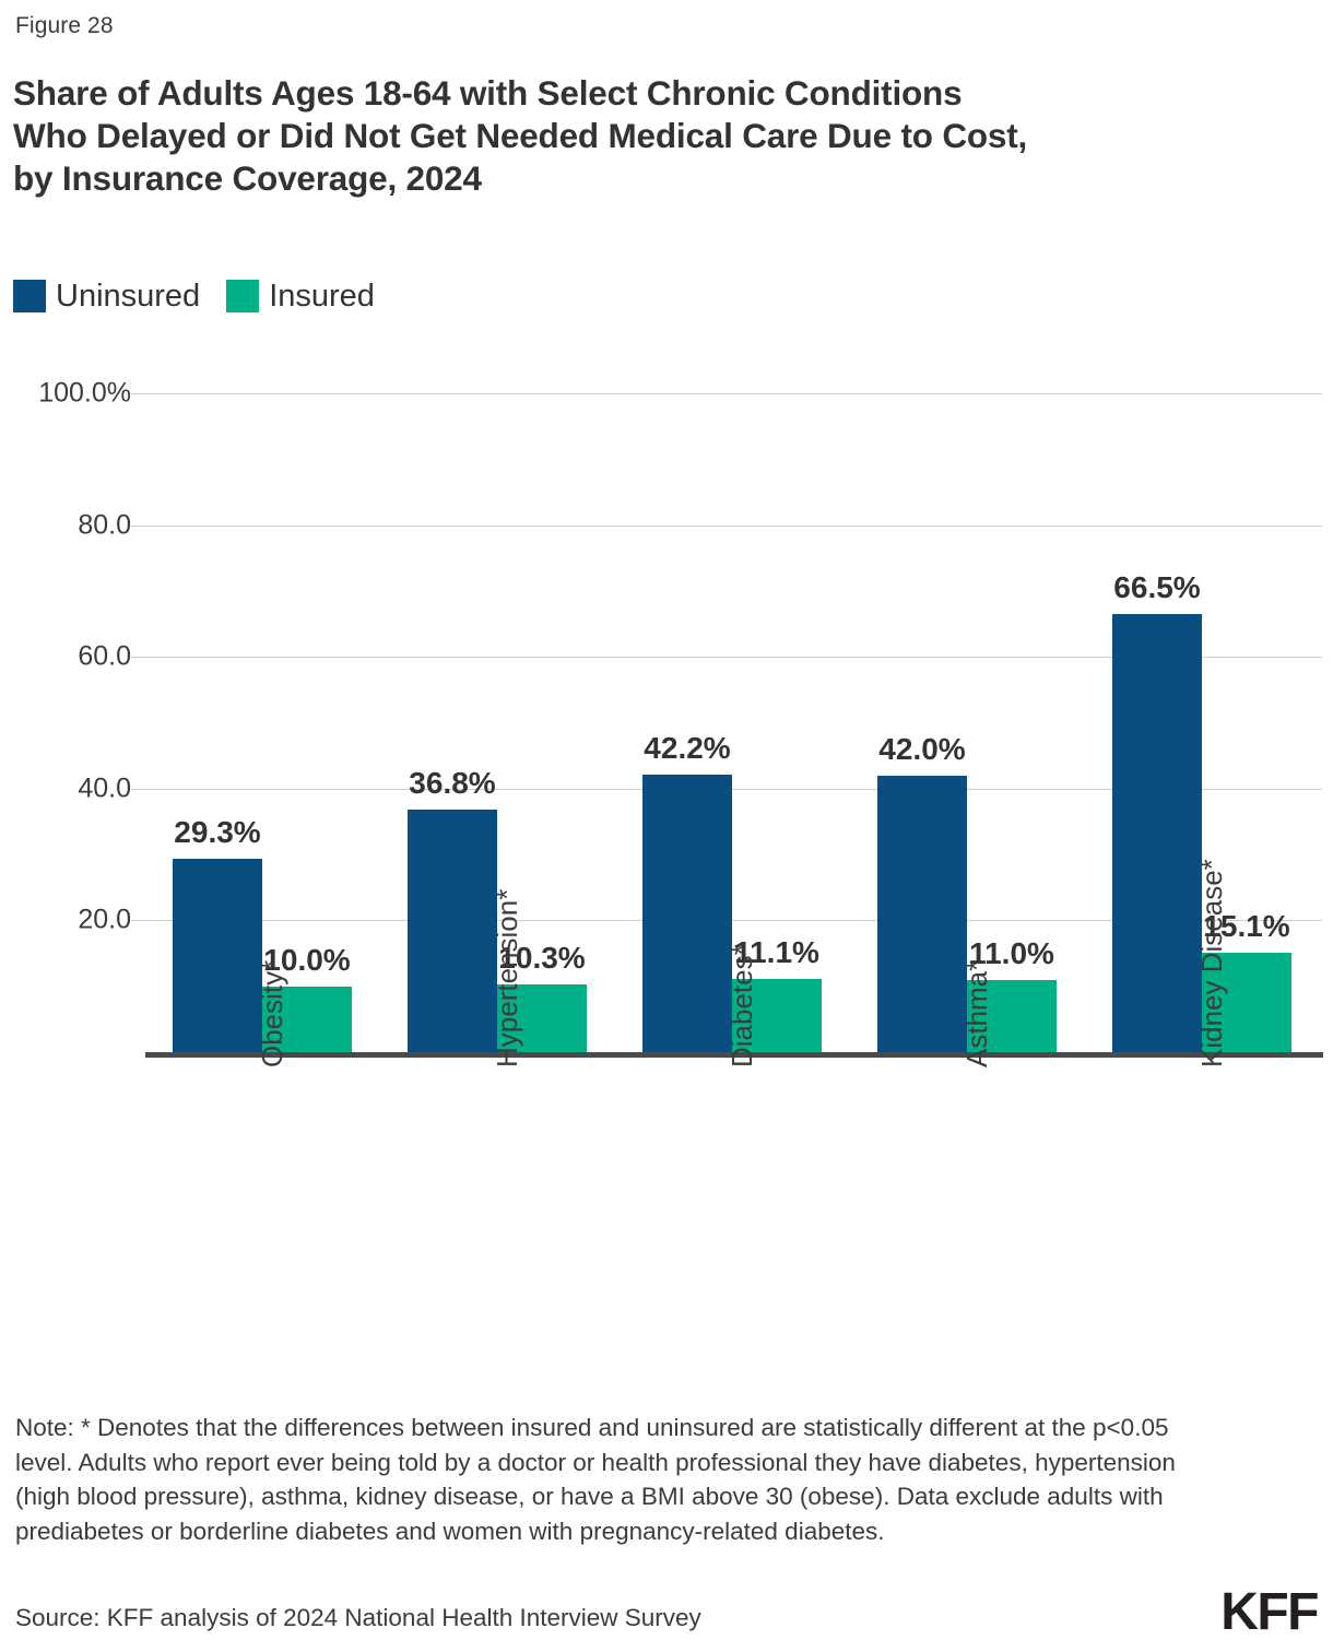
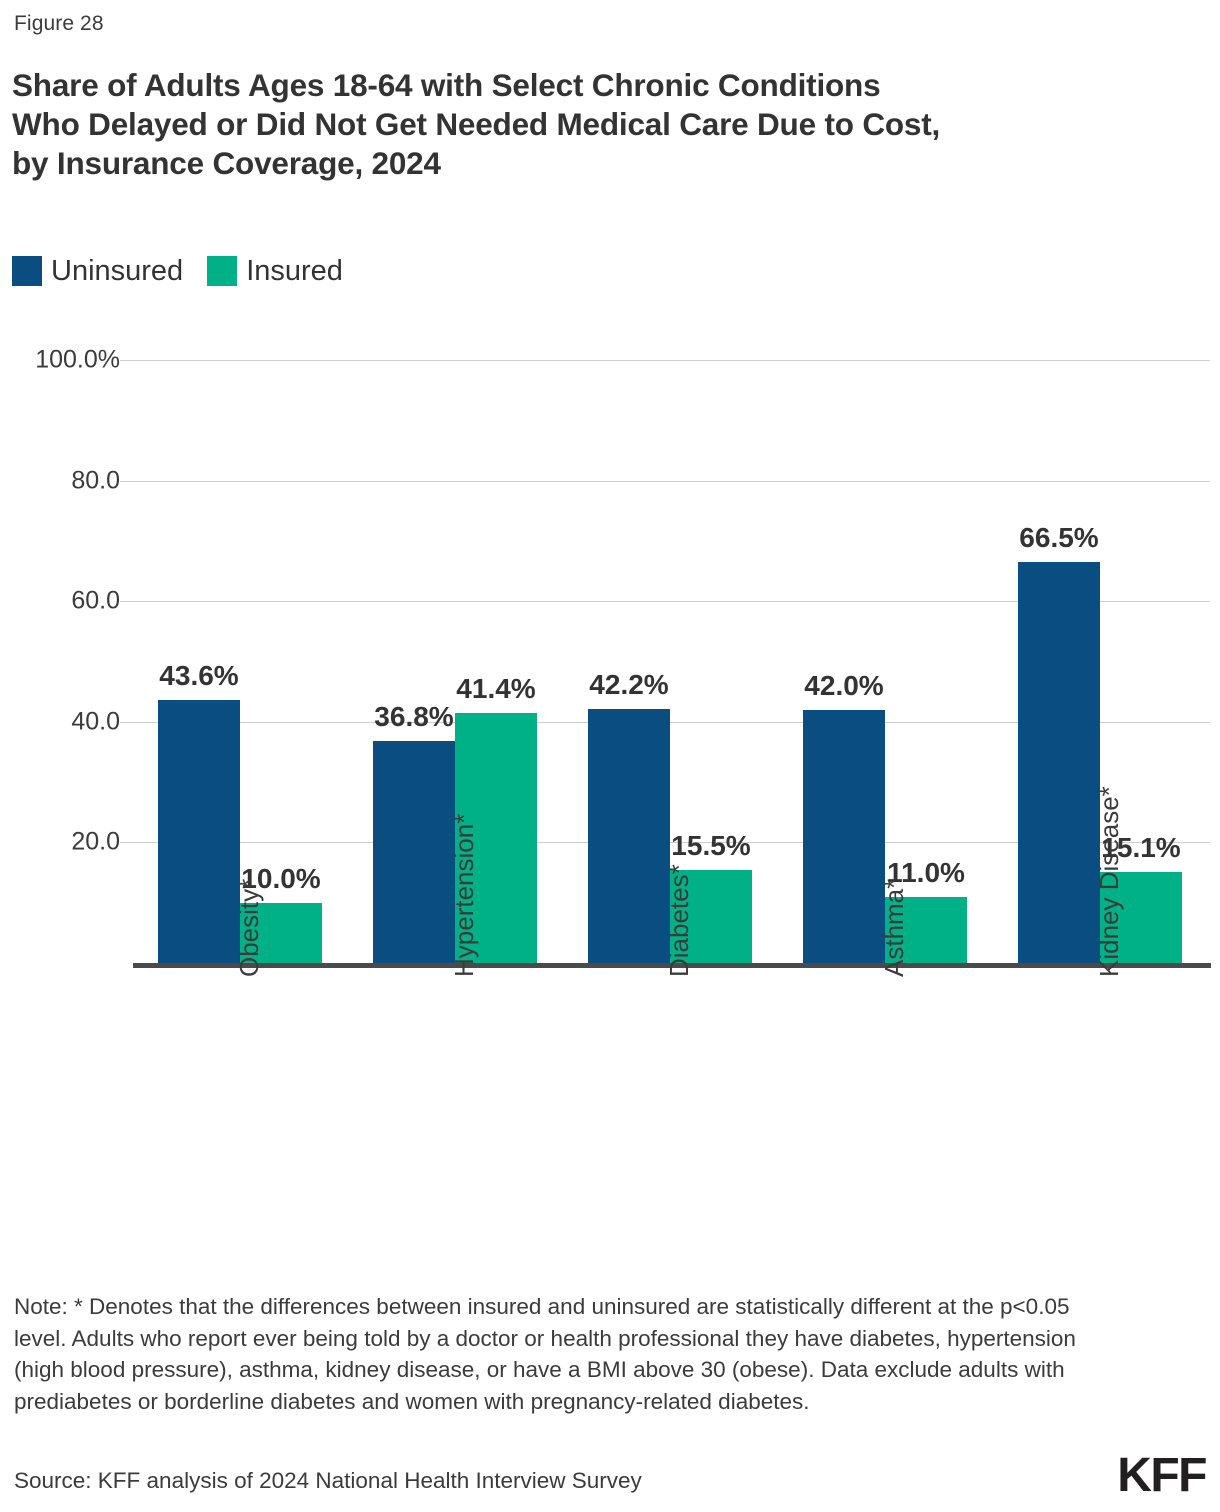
Uninsured/Obesity*: 29.3% -> 43.6%
Insured/Hypertension*: 10.3% -> 41.4%
Insured/Diabetes*: 11.1% -> 15.5%
